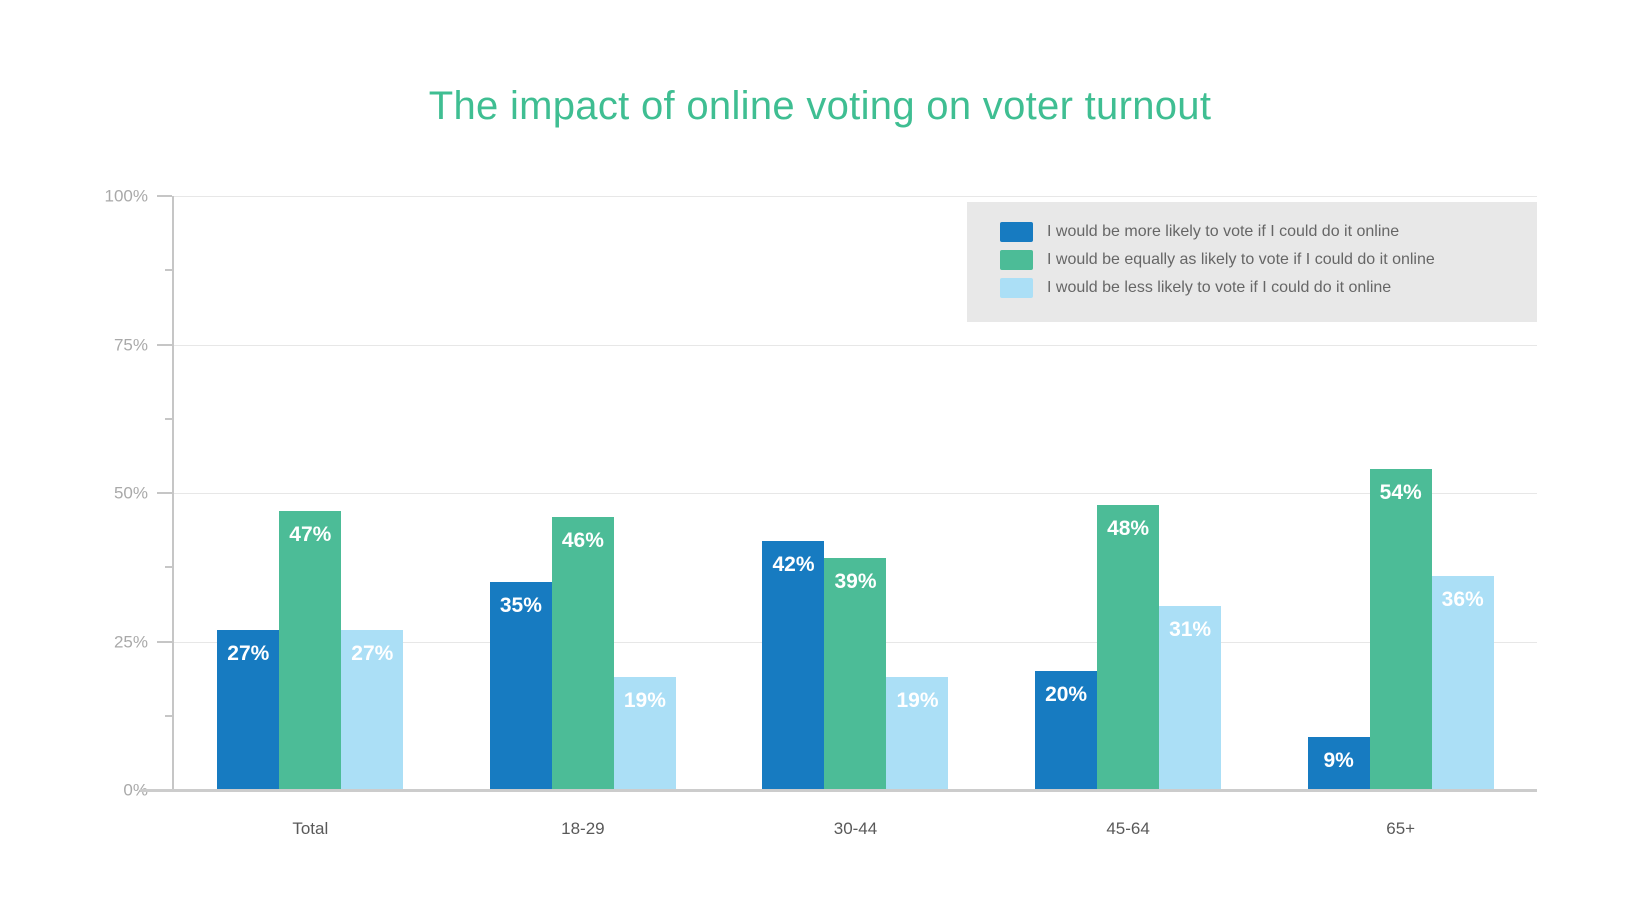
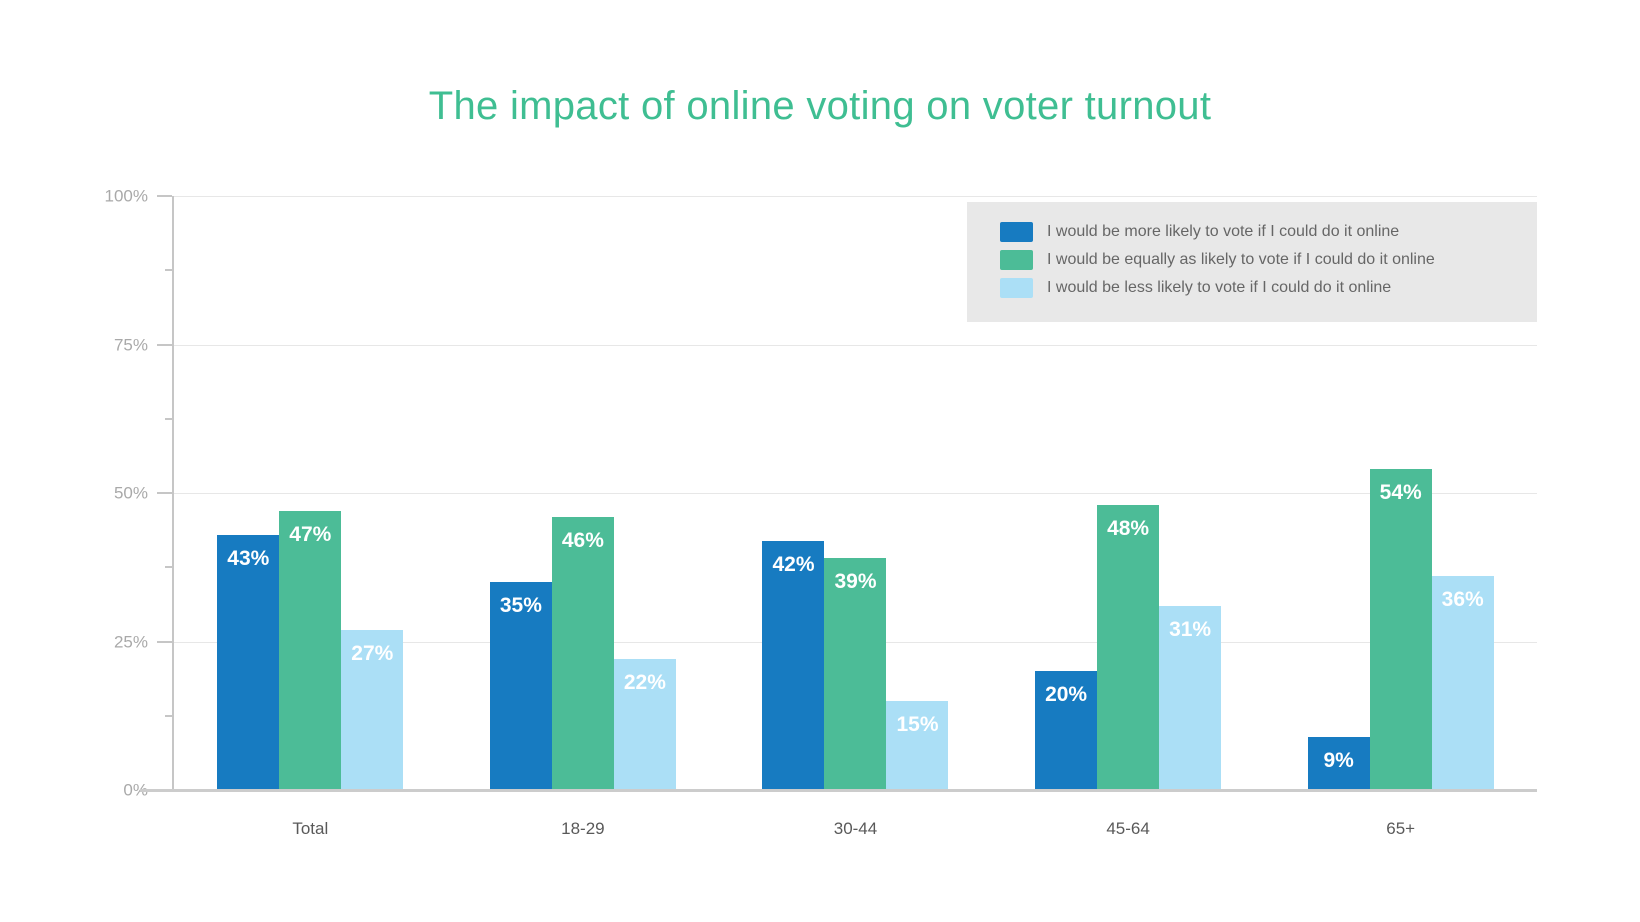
I would be more likely to vote if I could do it online/Total: 27% -> 43%
I would be less likely to vote if I could do it online/18-29: 19% -> 22%
I would be less likely to vote if I could do it online/30-44: 19% -> 15%
